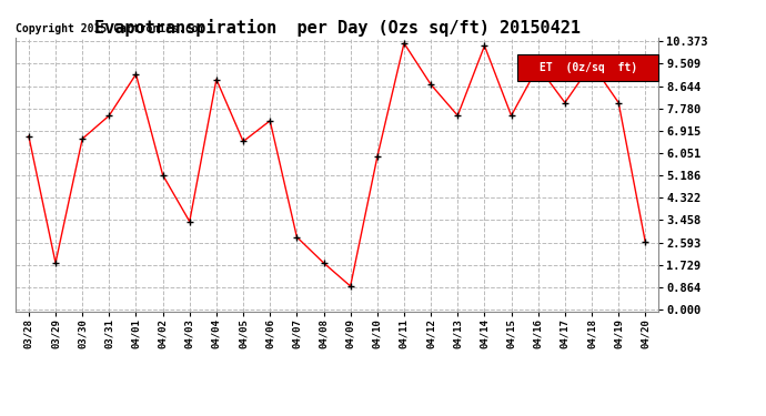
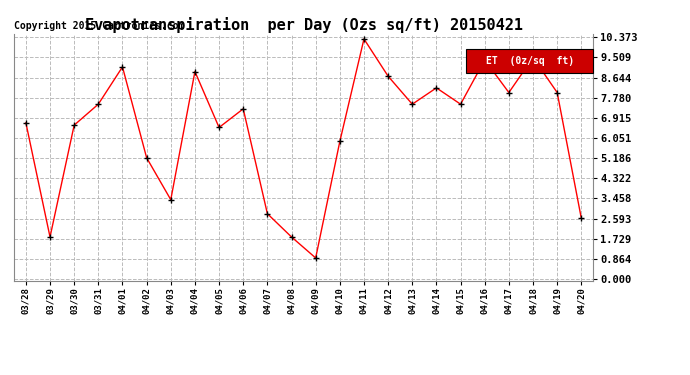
04/14: 10.2 -> 8.2
